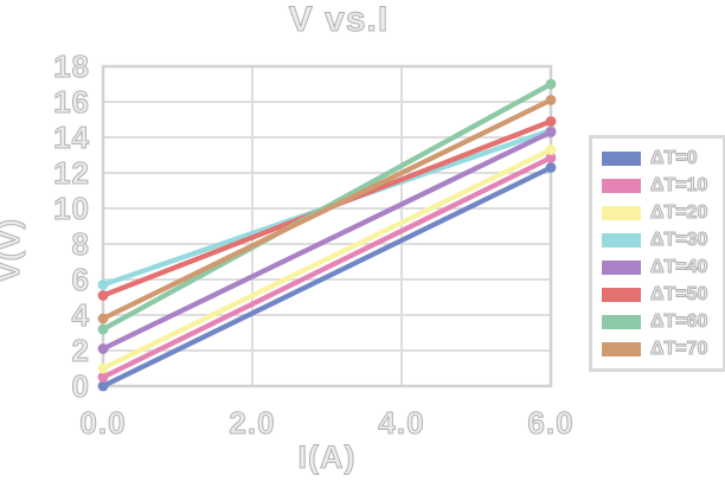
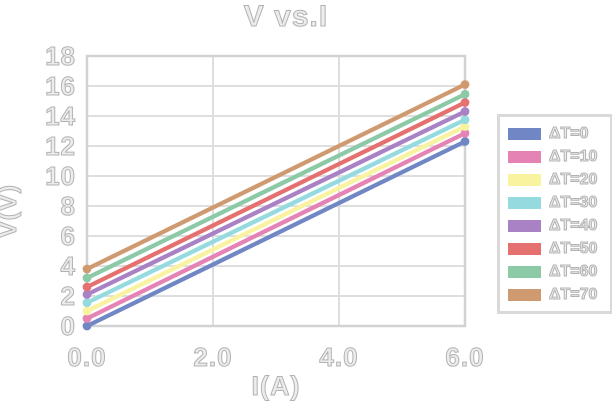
ΔT=30/0: 5.7 -> 1.6
ΔT=50/0: 5.1 -> 2.6
ΔT=30/6: 14.4 -> 13.8
ΔT=60/6: 17.0 -> 15.4
